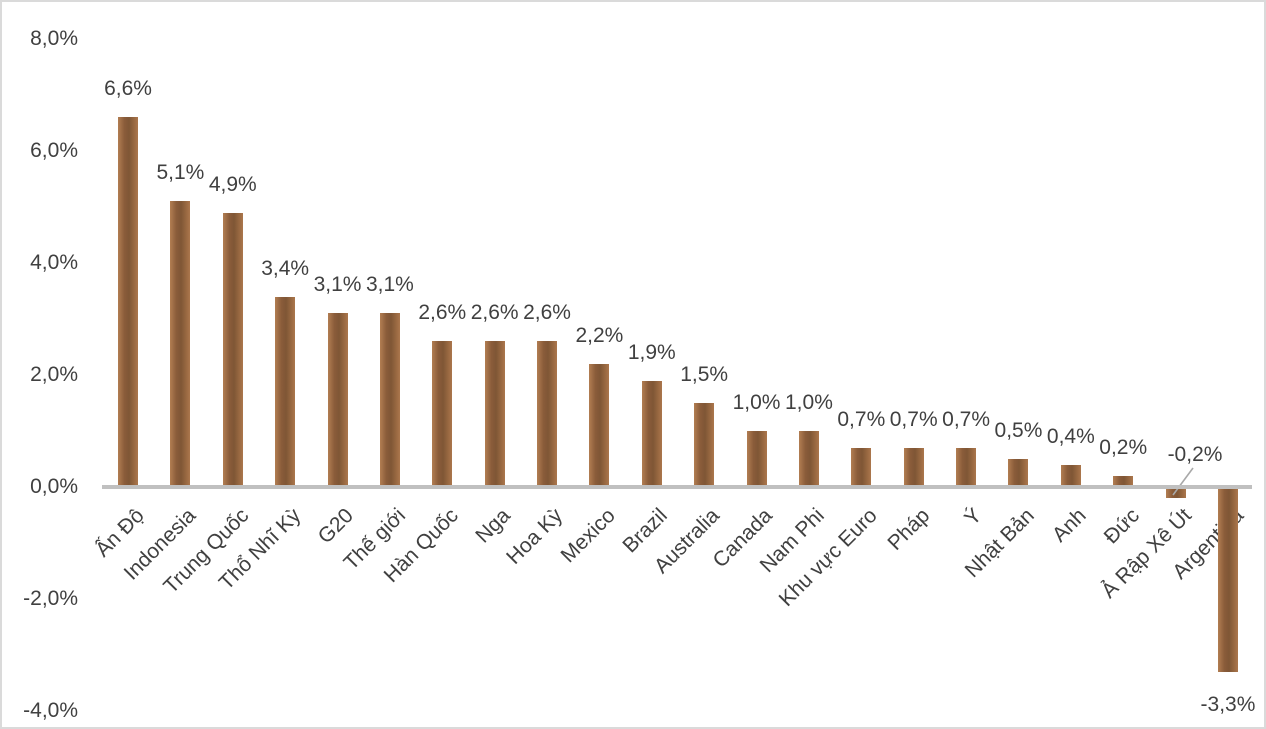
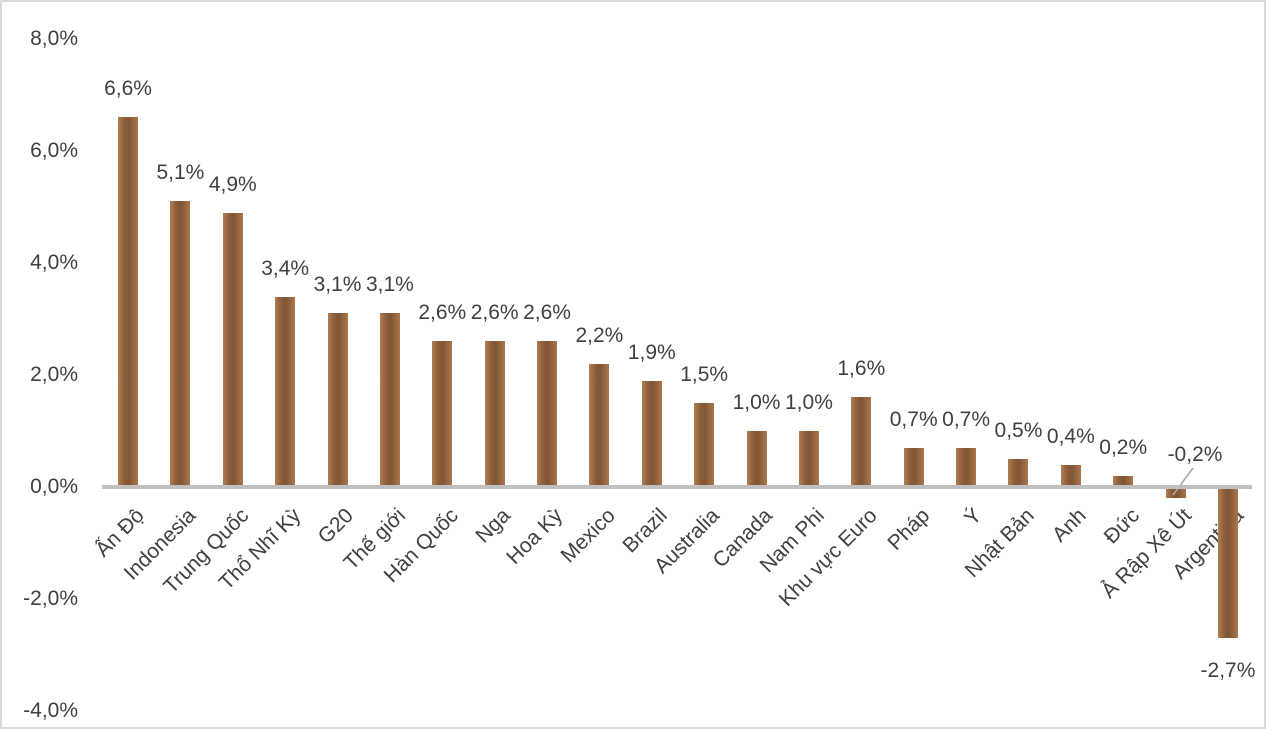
Khu vực Euro: 0,7% -> 1,6%
Argentina: -3,3% -> -2,7%
